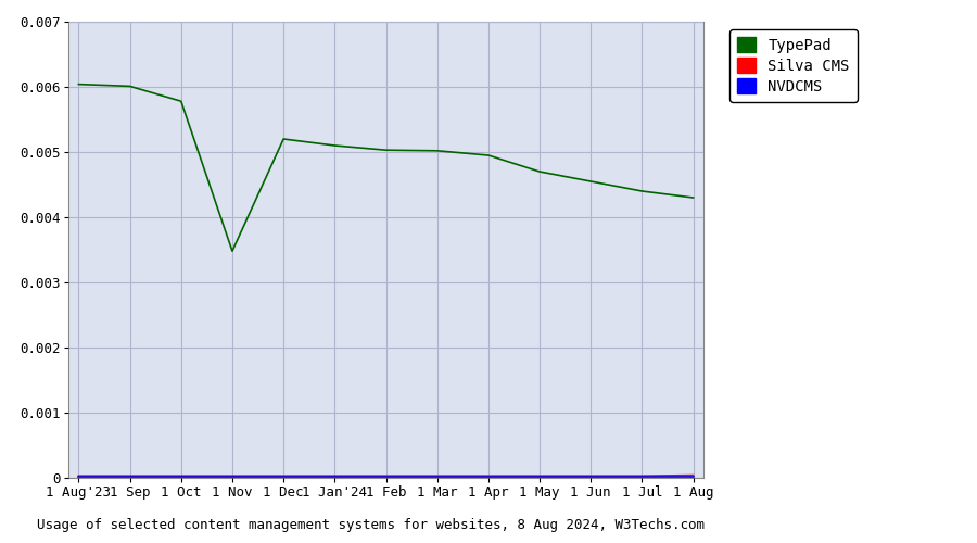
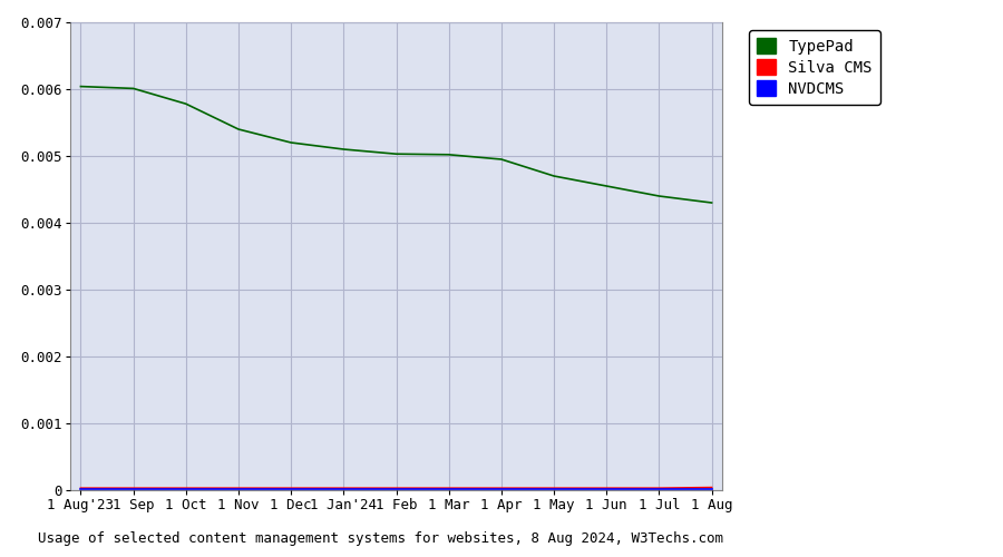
TypePad/1 Nov: 0.00348 -> 0.00540
